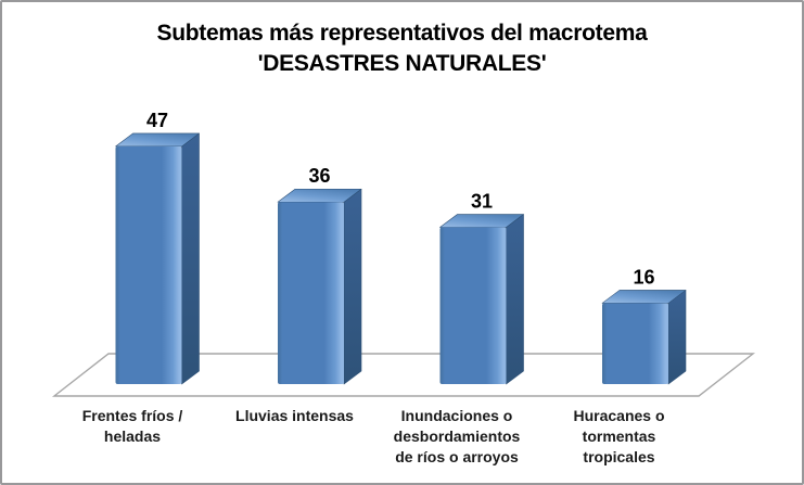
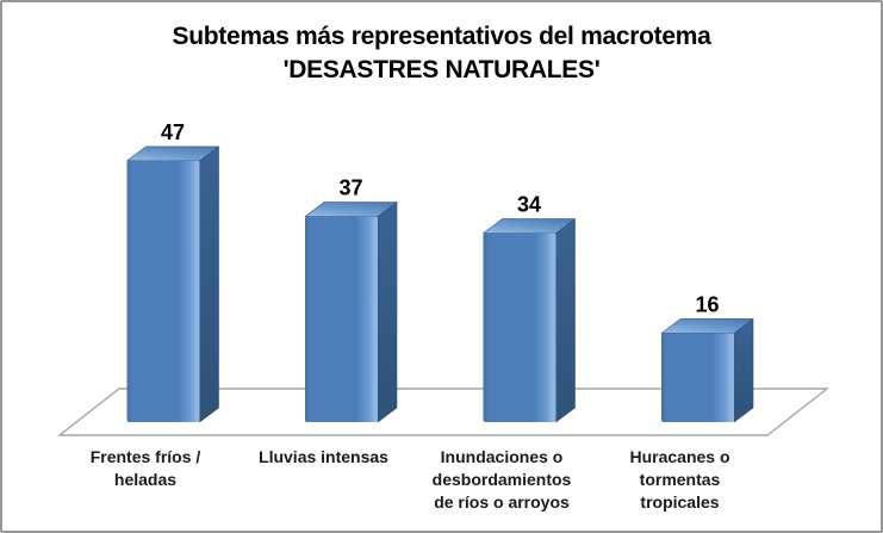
Lluvias intensas: 36 -> 37
Inundaciones o desbordamientos de ríos o arroyos: 31 -> 34
